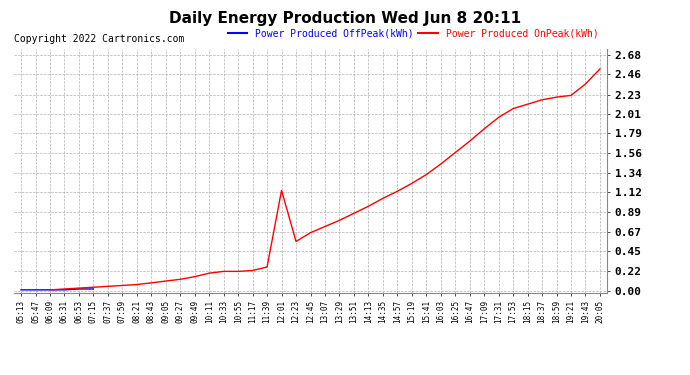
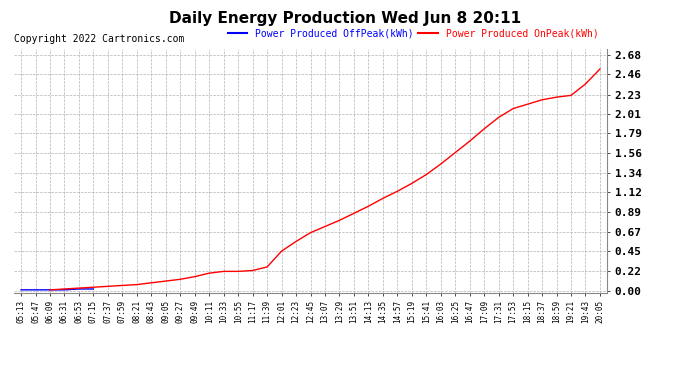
Power Produced OnPeak(kWh)/12:01: 1.14 -> 0.45
